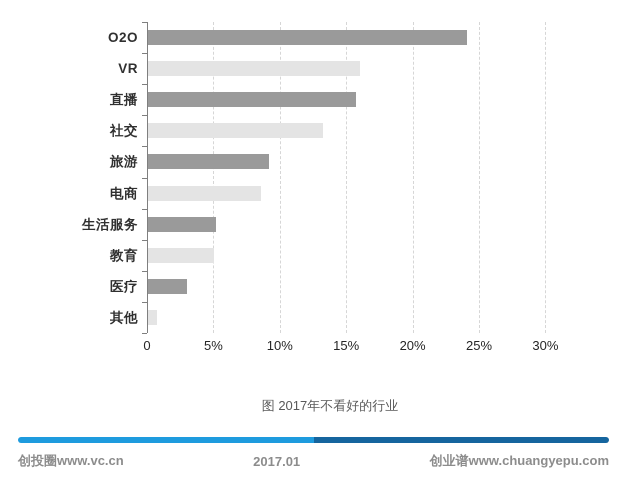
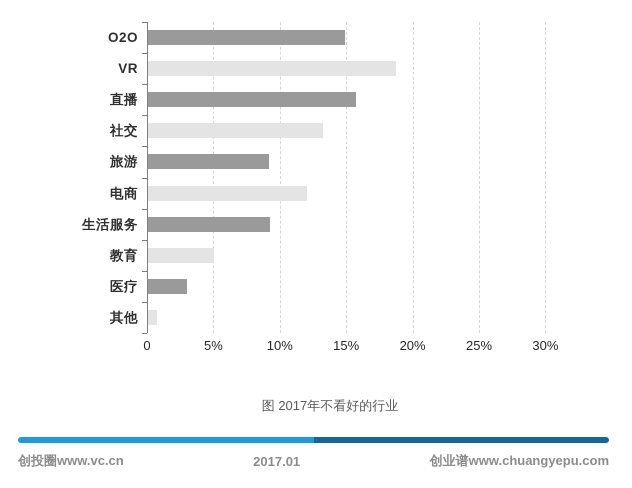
O2O: 24.0% -> 14.8%
VR: 16.0% -> 18.7%
电商: 8.5% -> 12.0%
生活服务: 5.1% -> 9.2%
